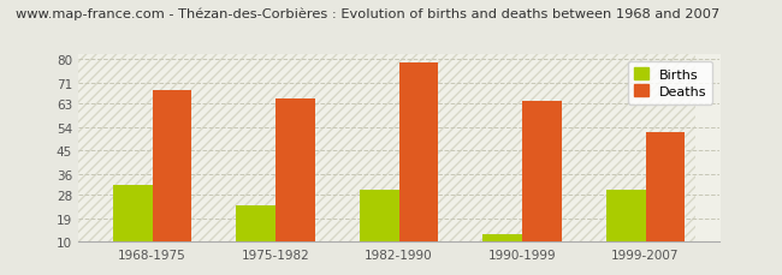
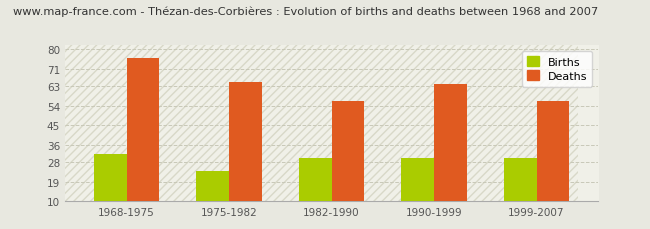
Deaths/1968-1975: 68 -> 76
Deaths/1982-1990: 79 -> 56
Births/1990-1999: 13 -> 30
Deaths/1999-2007: 52 -> 56
